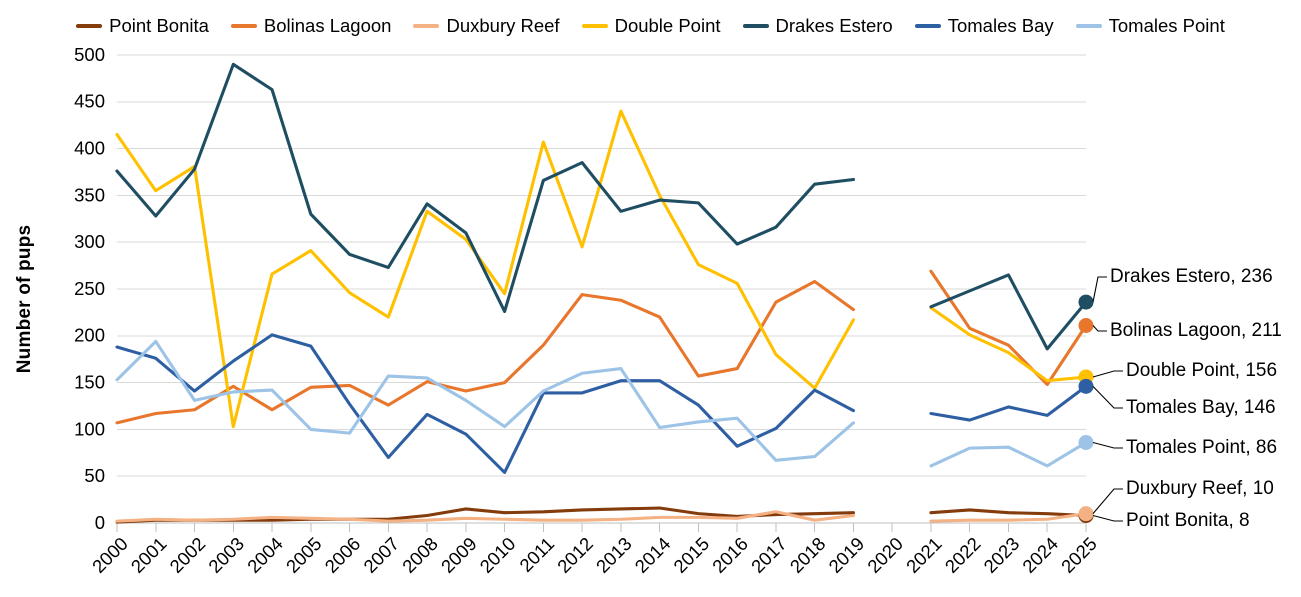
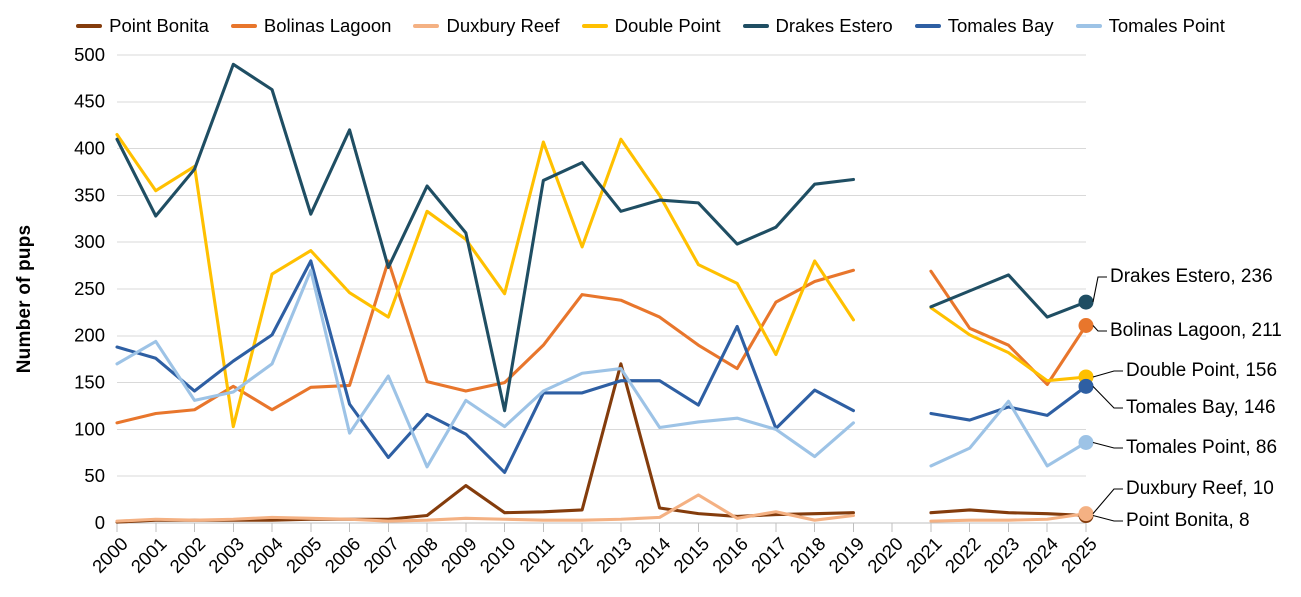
Drakes Estero/2000: 380 -> 410
Tomales Point/2000: 150 -> 170
Tomales Point/2004: 140 -> 170
Tomales Bay/2005: 190 -> 280
Tomales Point/2005: 100 -> 270
Drakes Estero/2006: 290 -> 420
Bolinas Lagoon/2007: 130 -> 280
Drakes Estero/2008: 340 -> 360
Tomales Point/2008: 160 -> 60
Point Bonita/2009: 20 -> 40
Drakes Estero/2010: 230 -> 120
Point Bonita/2013: 20 -> 170
Double Point/2013: 440 -> 410
Bolinas Lagoon/2015: 160 -> 190
Duxbury Reef/2015: 10 -> 30
Tomales Bay/2016: 80 -> 210
Tomales Point/2017: 70 -> 100
Double Point/2018: 140 -> 280
Bolinas Lagoon/2019: 230 -> 270
Tomales Point/2023: 80 -> 130
Drakes Estero/2024: 190 -> 220
